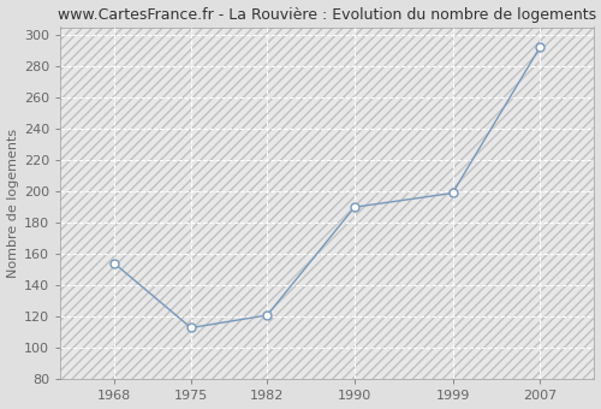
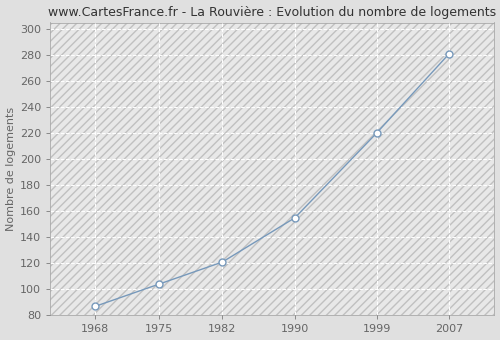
1968: 154 -> 87
1975: 113 -> 104
1990: 190 -> 155
1999: 199 -> 220
2007: 292 -> 281
